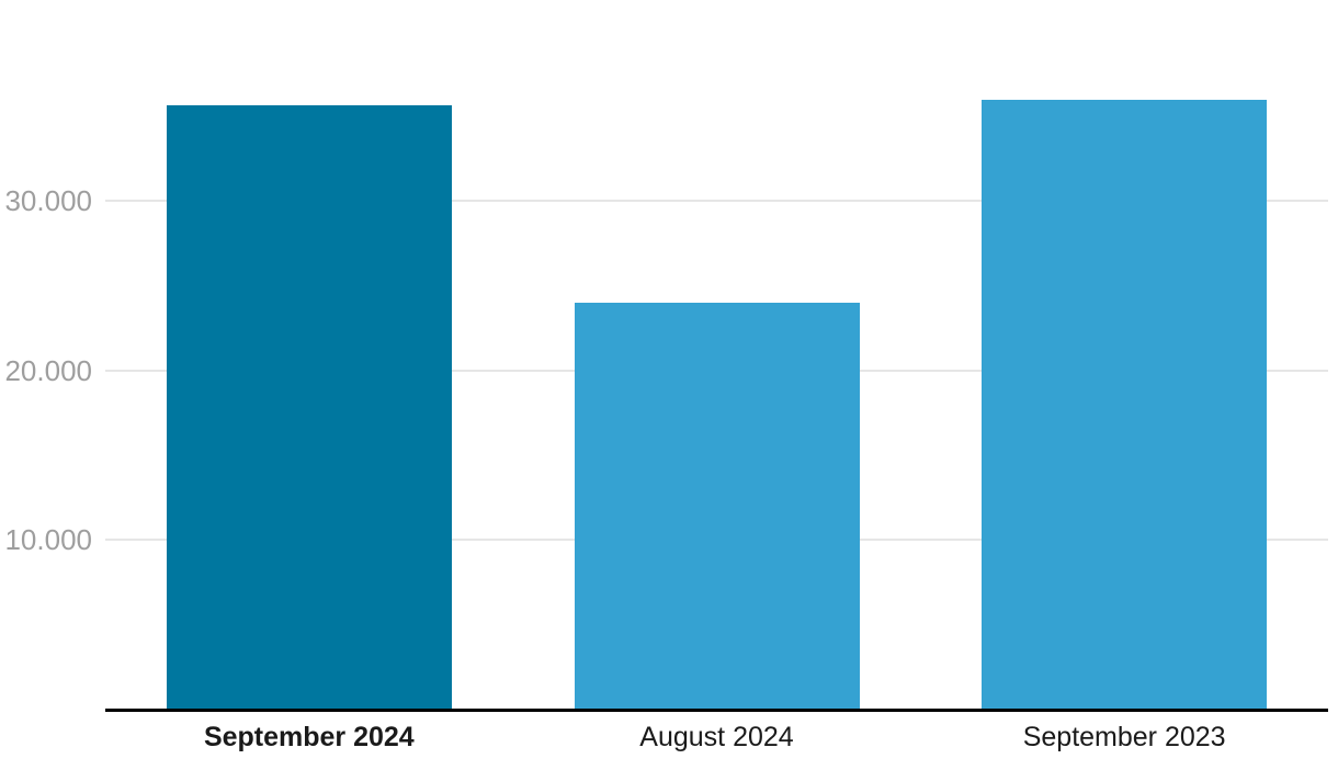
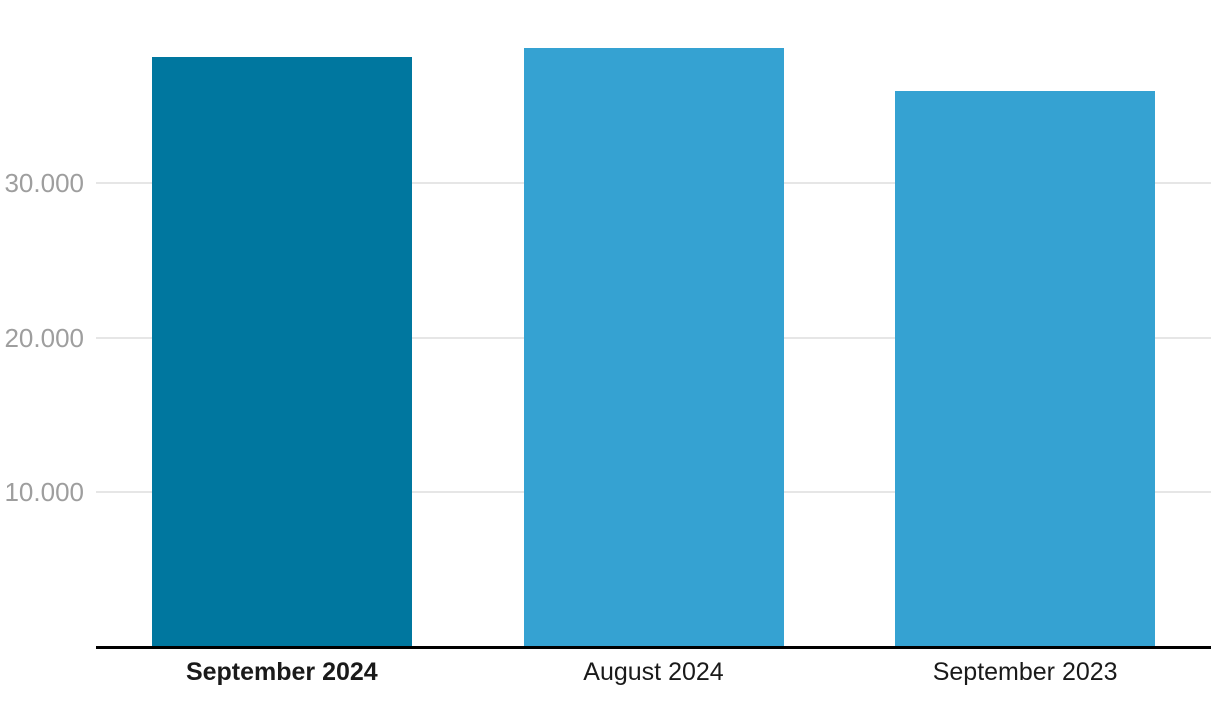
September 2024: 35600 -> 38100
August 2024: 24000 -> 38700
